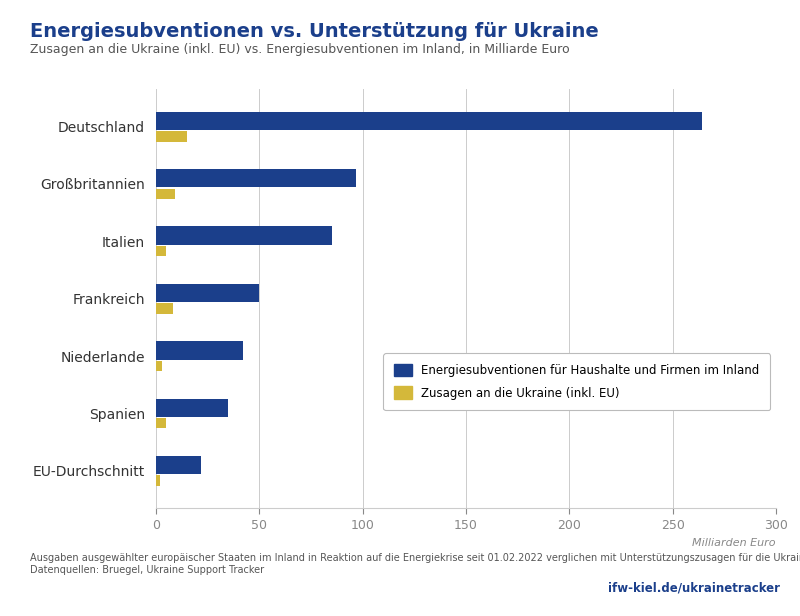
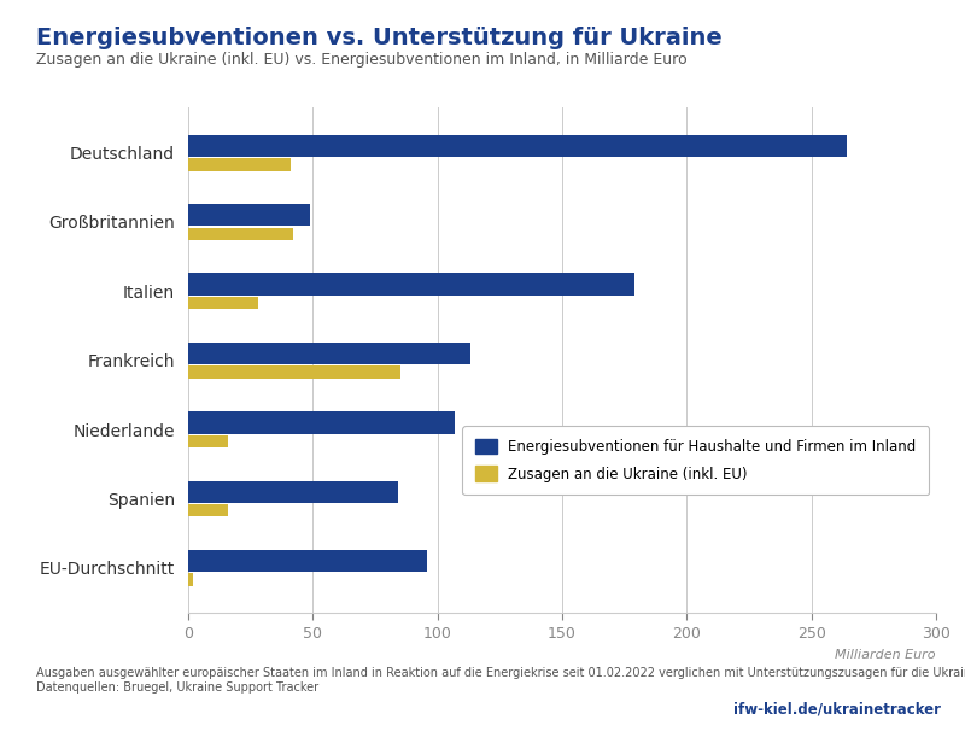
Zusagen an die Ukraine (inkl. EU)/Deutschland: 15 -> 41
Energiesubventionen für Haushalte und Firmen im Inland/Großbritannien: 97 -> 49
Zusagen an die Ukraine (inkl. EU)/Großbritannien: 9 -> 42
Energiesubventionen für Haushalte und Firmen im Inland/Italien: 85 -> 179
Zusagen an die Ukraine (inkl. EU)/Italien: 5 -> 28
Energiesubventionen für Haushalte und Firmen im Inland/Frankreich: 50 -> 113
Zusagen an die Ukraine (inkl. EU)/Frankreich: 8 -> 85
Energiesubventionen für Haushalte und Firmen im Inland/Niederlande: 42 -> 107
Zusagen an die Ukraine (inkl. EU)/Niederlande: 3 -> 16
Energiesubventionen für Haushalte und Firmen im Inland/Spanien: 35 -> 84
Zusagen an die Ukraine (inkl. EU)/Spanien: 5 -> 16
Energiesubventionen für Haushalte und Firmen im Inland/EU-Durchschnitt: 22 -> 96
